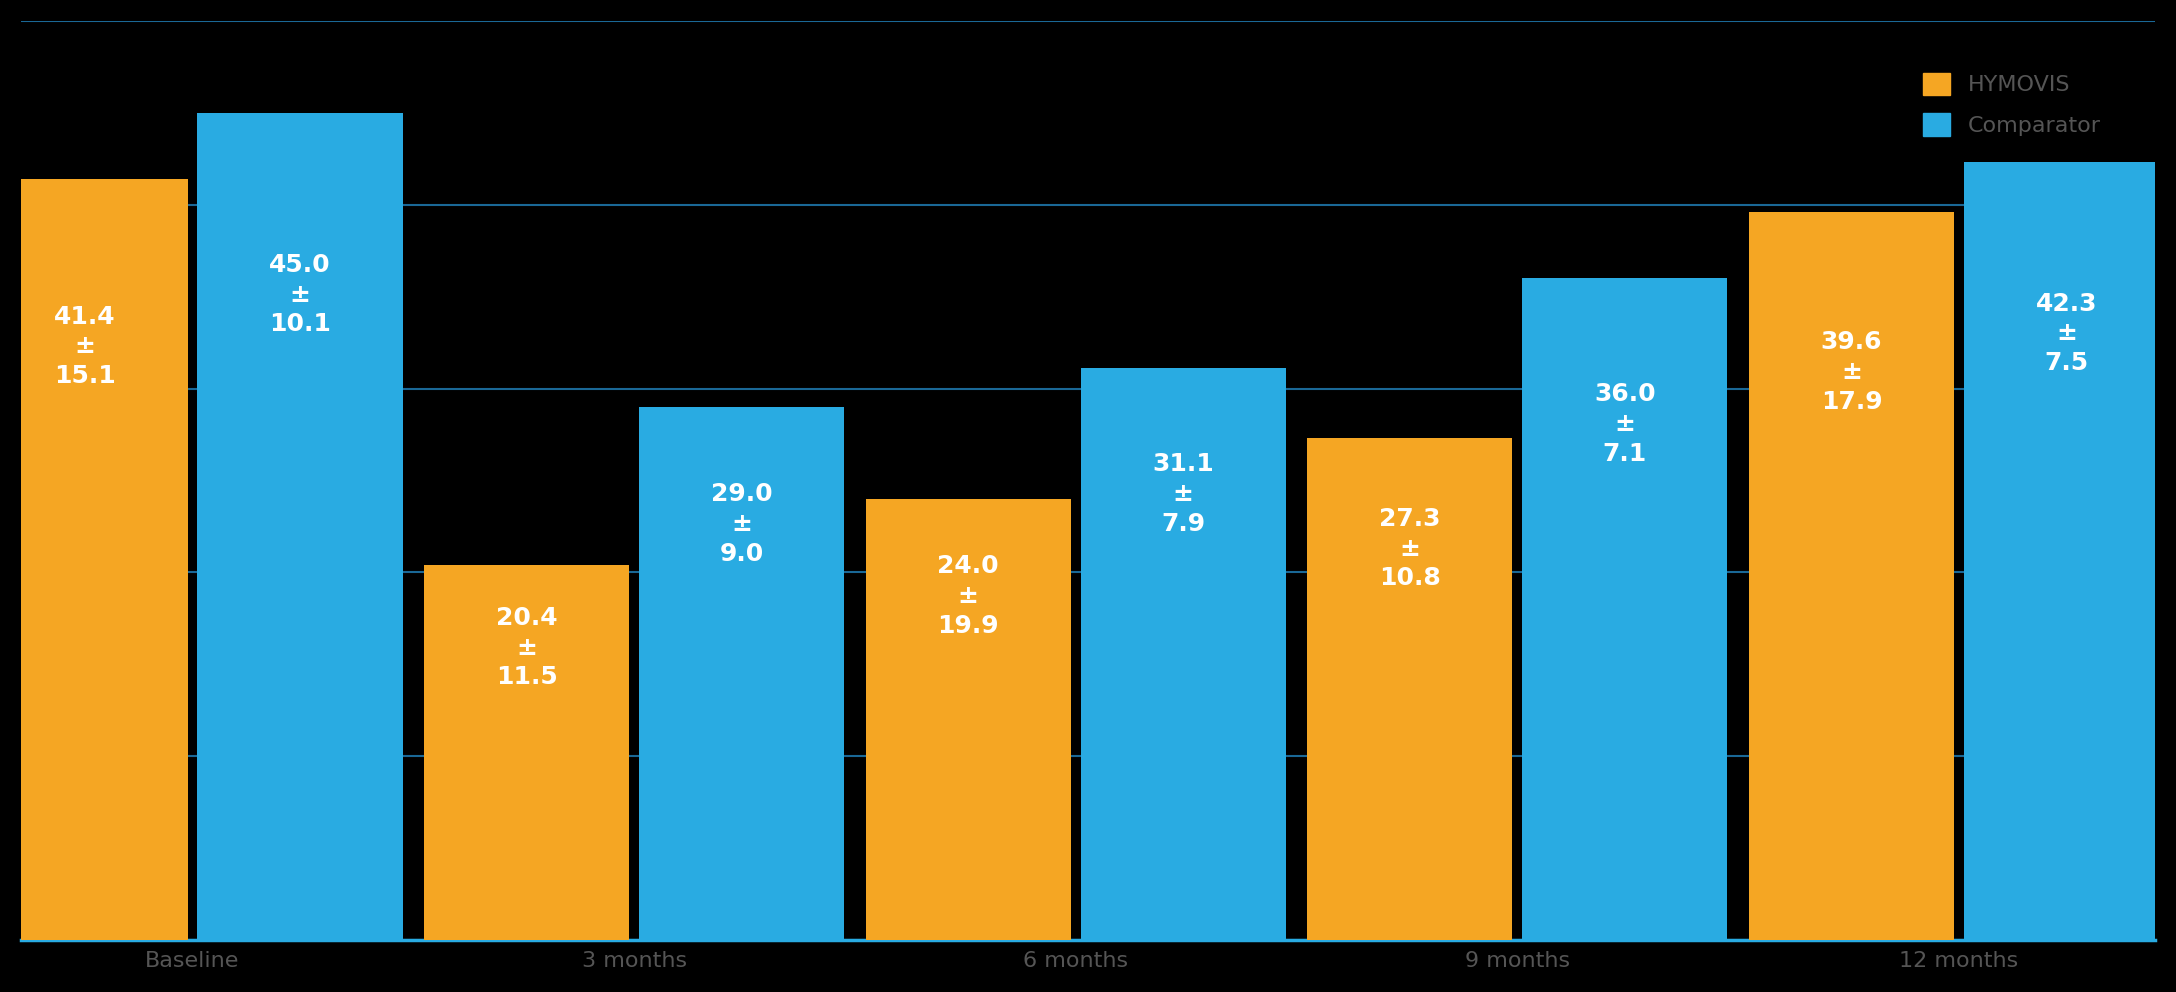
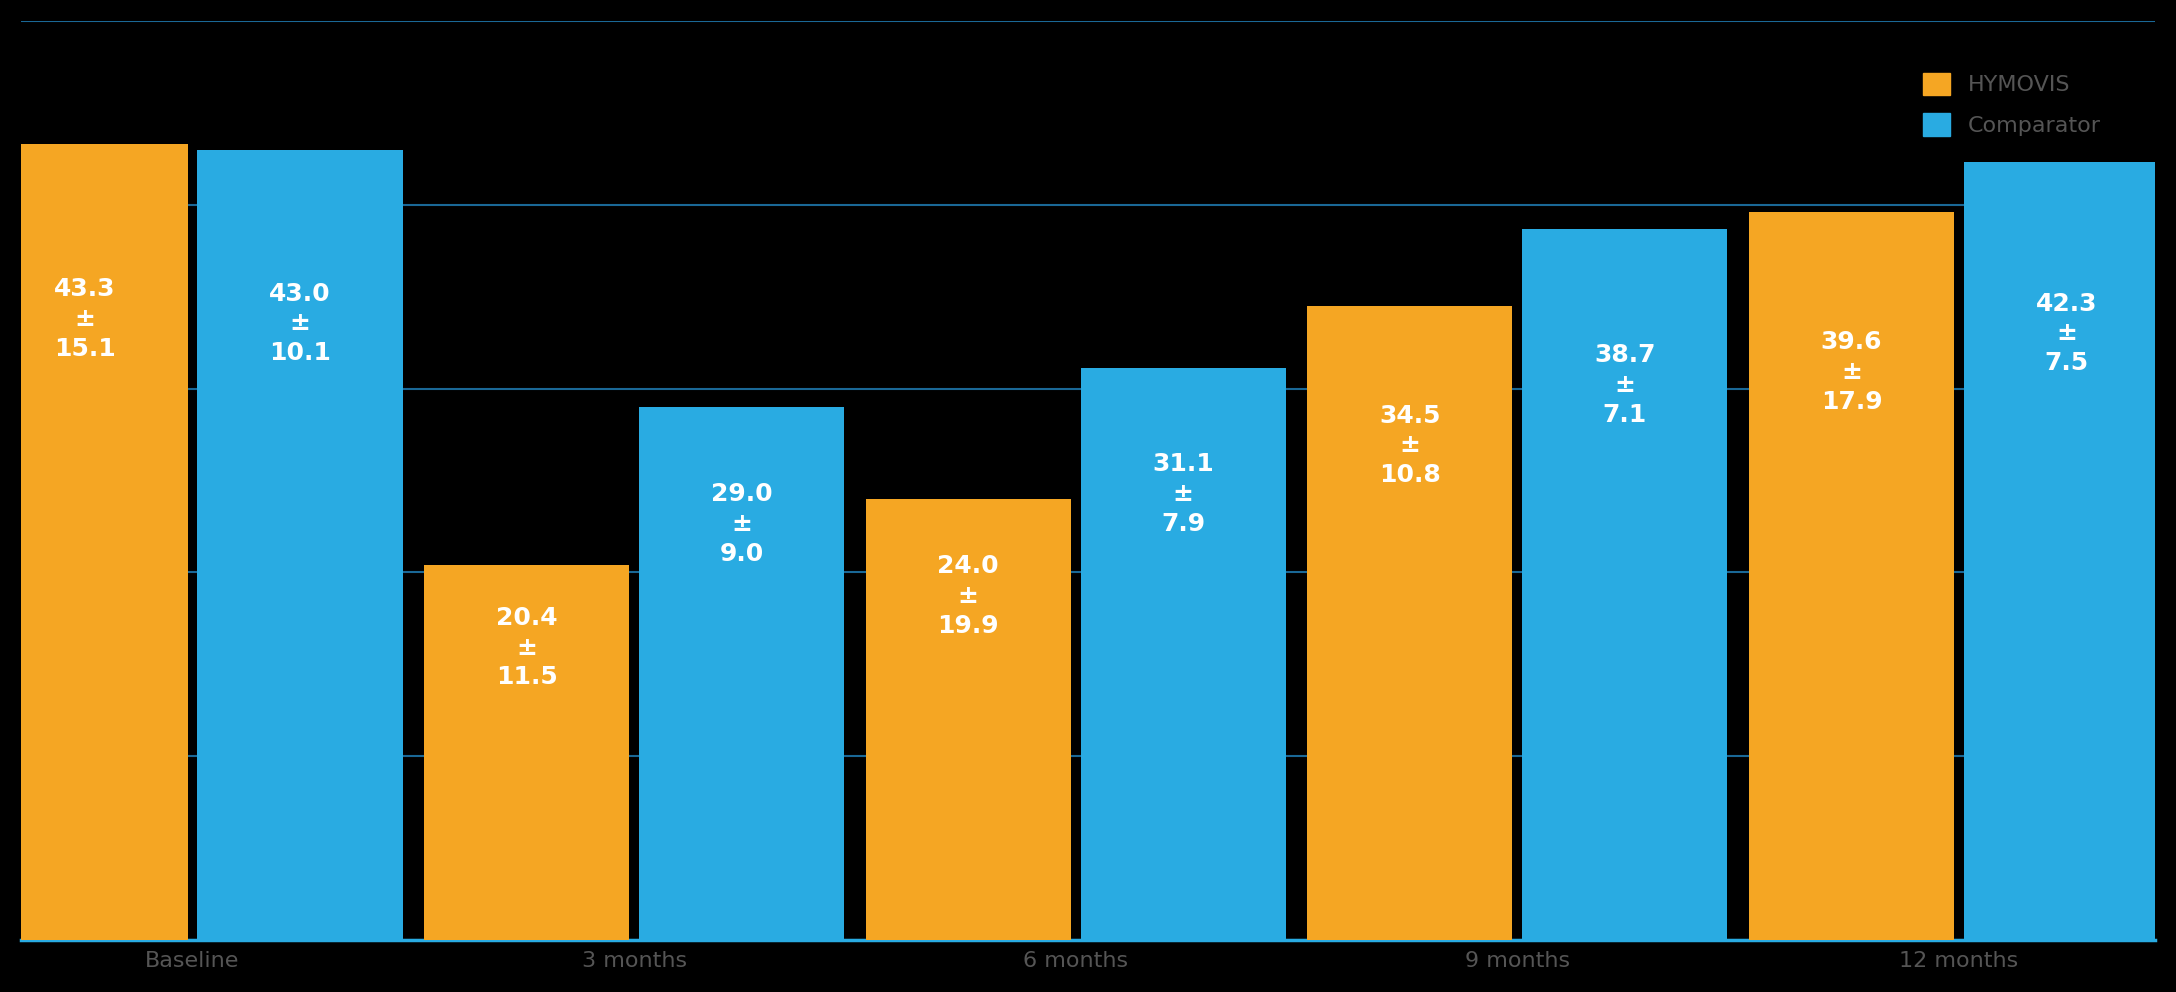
HYMOVIS/Baseline: 41.4 -> 43.3
Comparator/Baseline: 45.0 -> 43.0
HYMOVIS/9 months: 27.3 -> 34.5
Comparator/9 months: 36.0 -> 38.7
